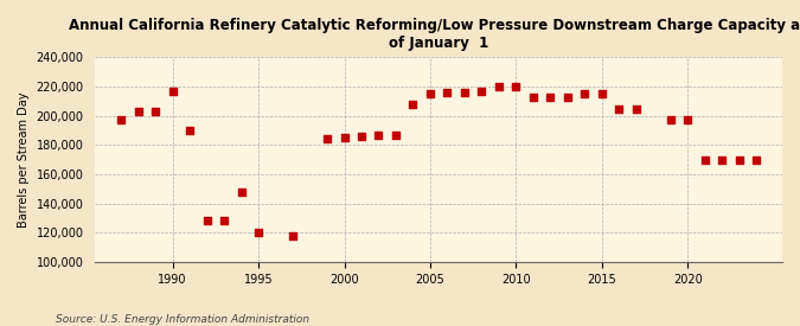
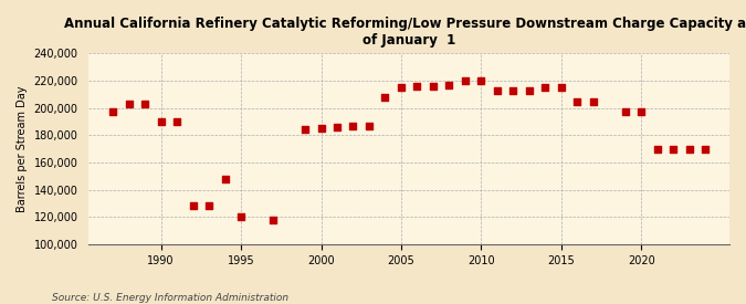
1990: 217,000 -> 190,000
